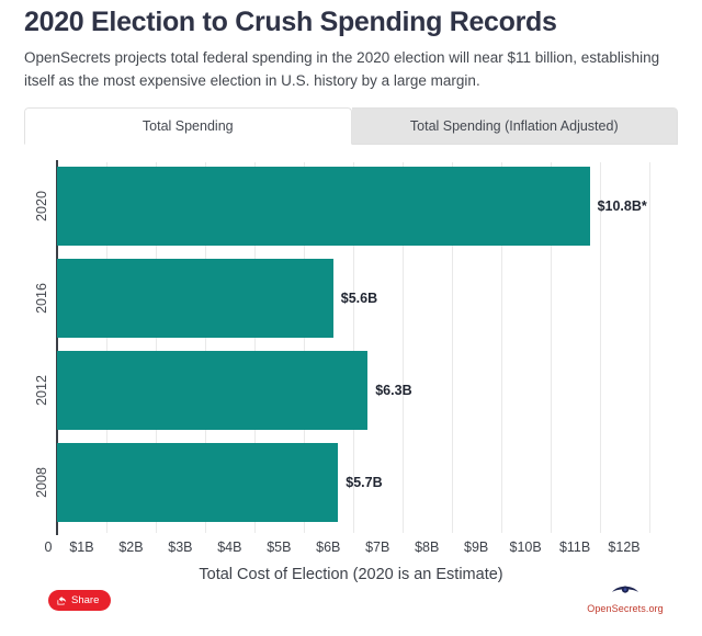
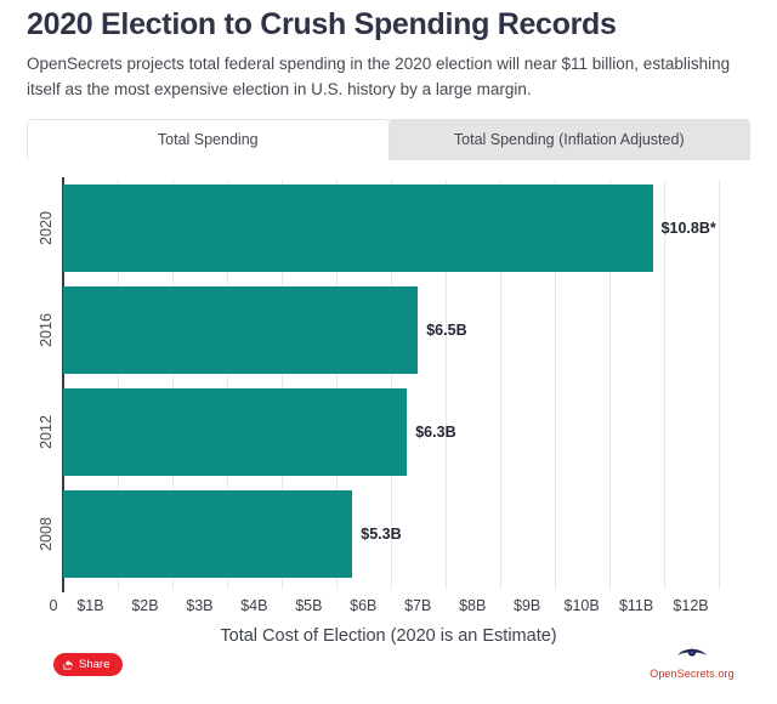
2016: $5.6B -> $6.5B
2008: $5.7B -> $5.3B
